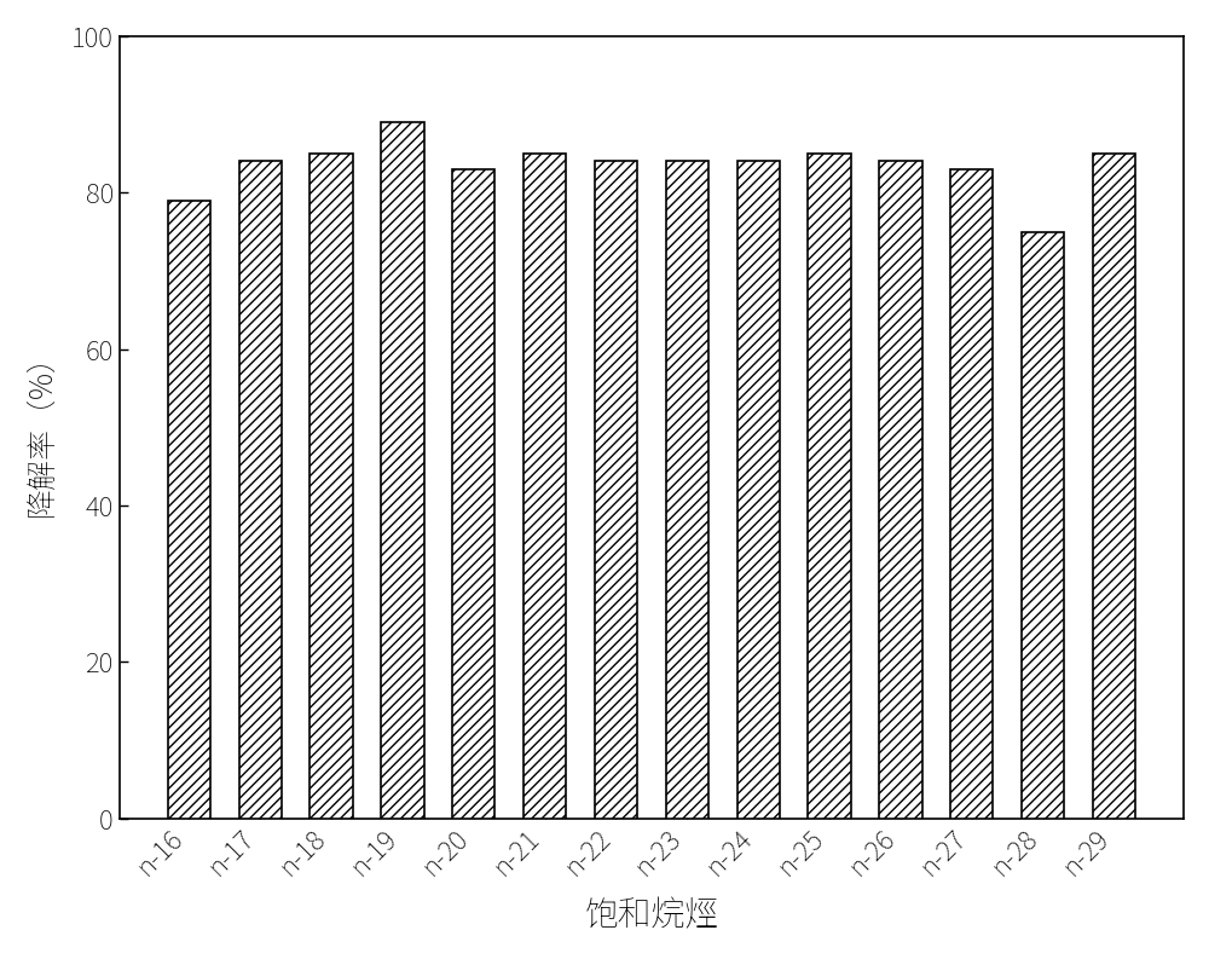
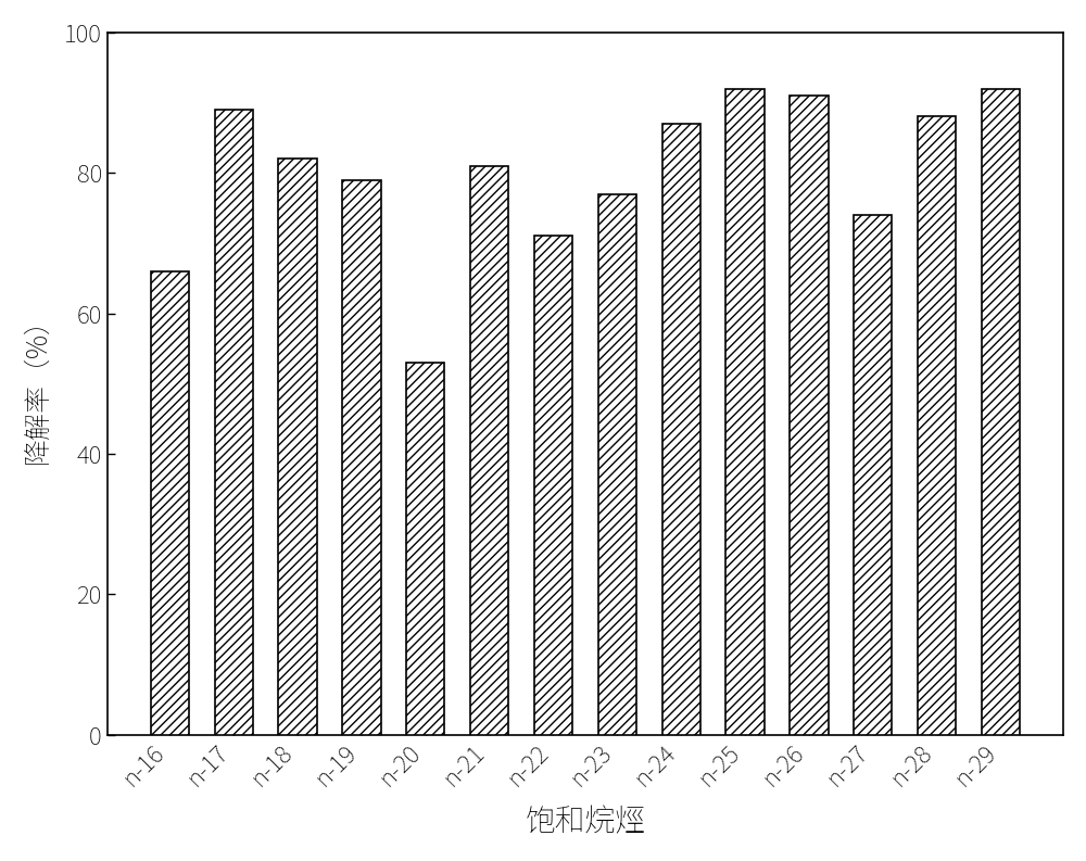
n-16: 79 -> 66
n-17: 84 -> 89
n-18: 85 -> 82
n-19: 89 -> 79
n-20: 83 -> 53
n-21: 85 -> 81
n-22: 84 -> 71
n-23: 84 -> 77
n-24: 84 -> 87
n-25: 85 -> 92
n-26: 84 -> 91
n-27: 83 -> 74
n-28: 75 -> 88
n-29: 85 -> 92
